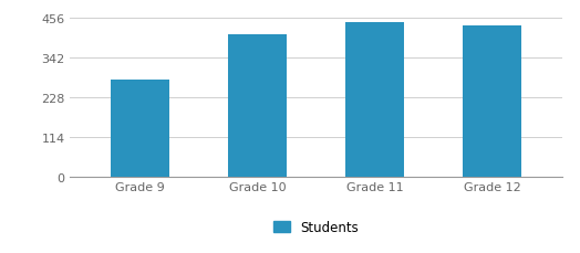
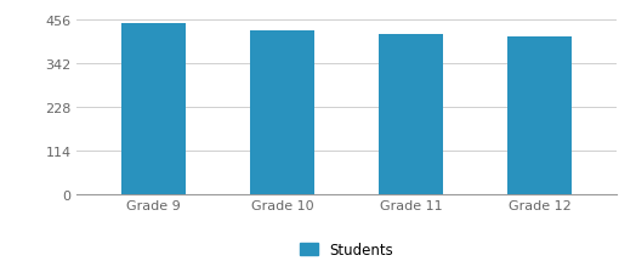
Grade 9: 280 -> 448
Grade 10: 410 -> 430
Grade 11: 445 -> 418
Grade 12: 435 -> 413
